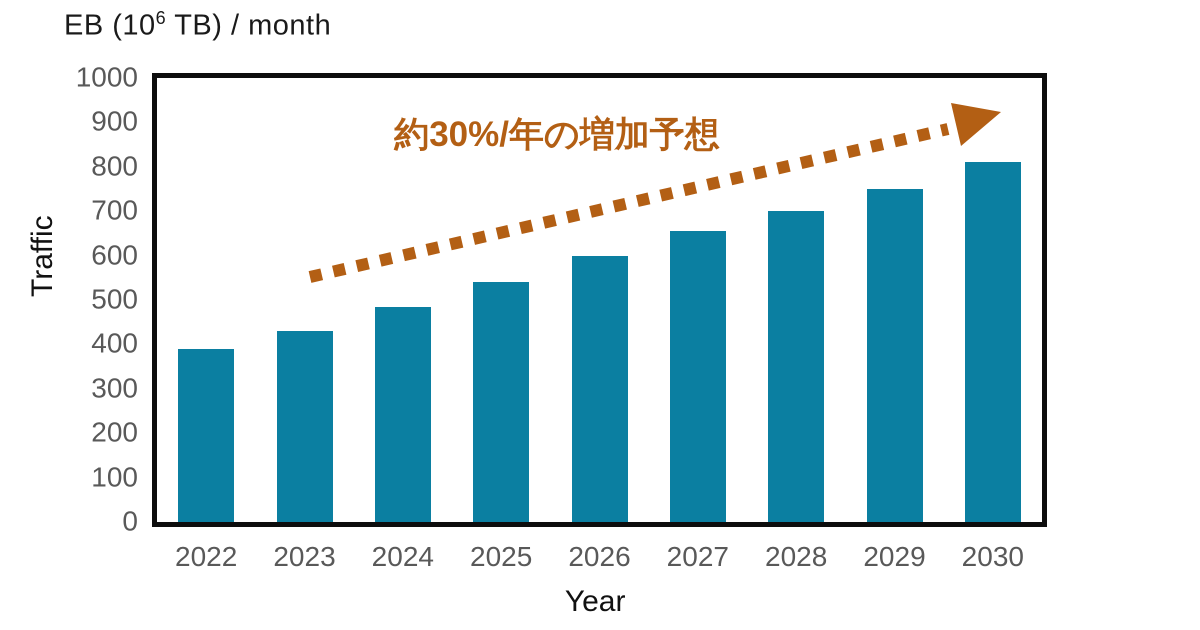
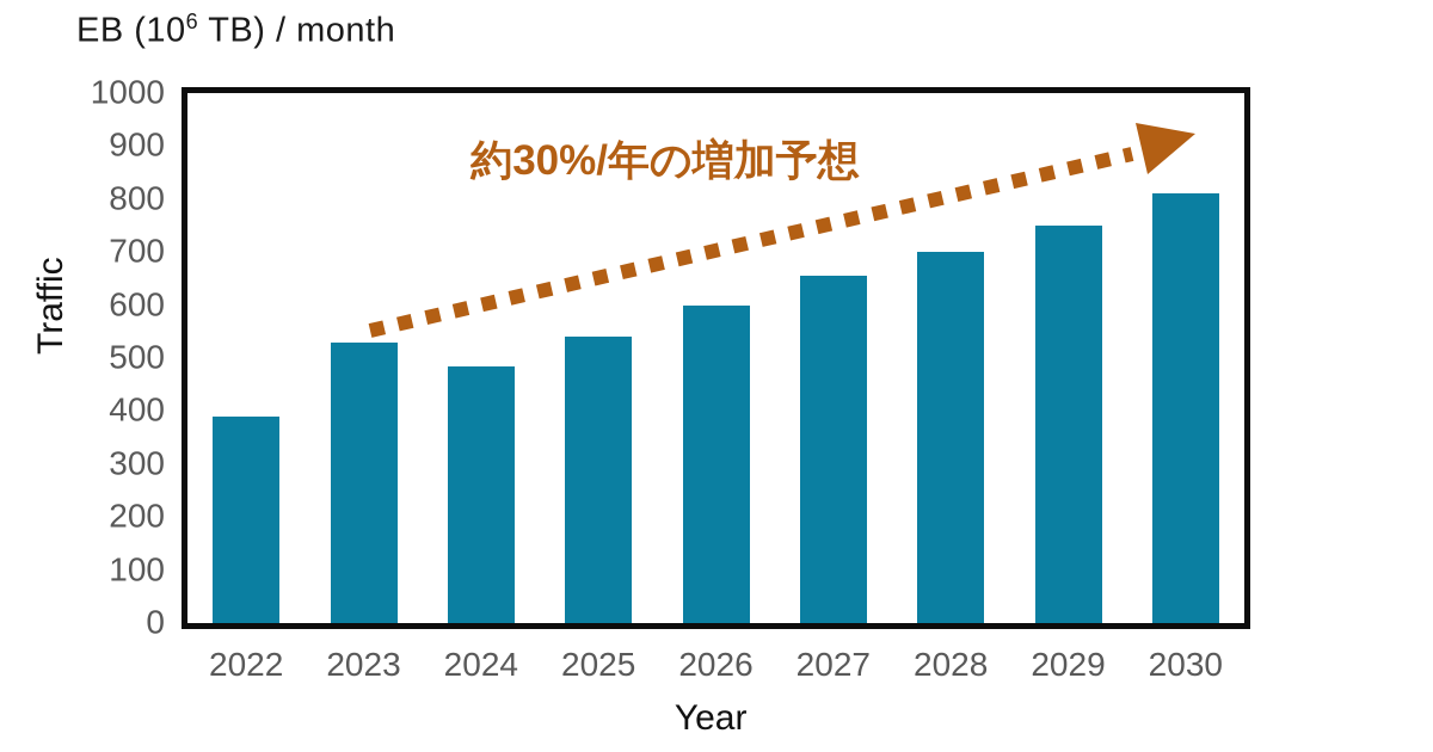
2023: 430 -> 530
